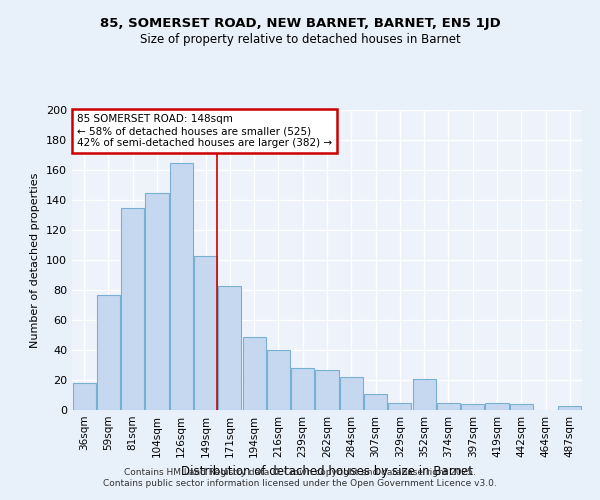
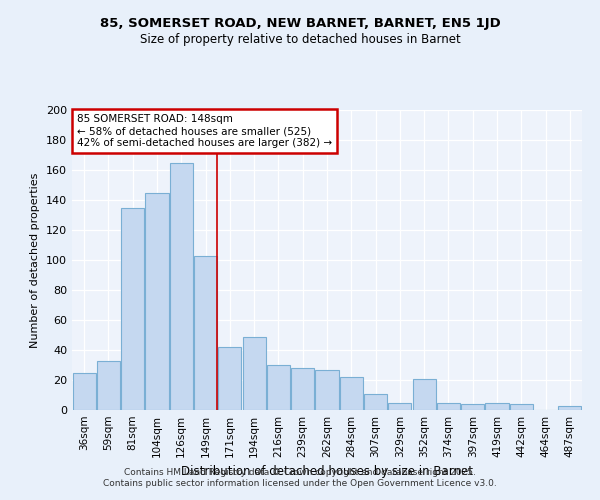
36sqm: 18 -> 25
59sqm: 77 -> 33
171sqm: 83 -> 42
216sqm: 40 -> 30
